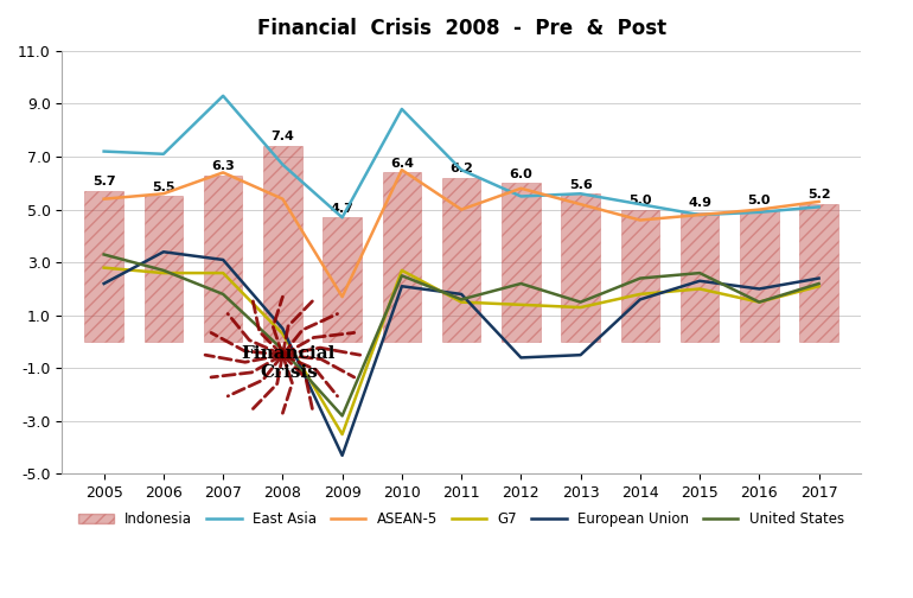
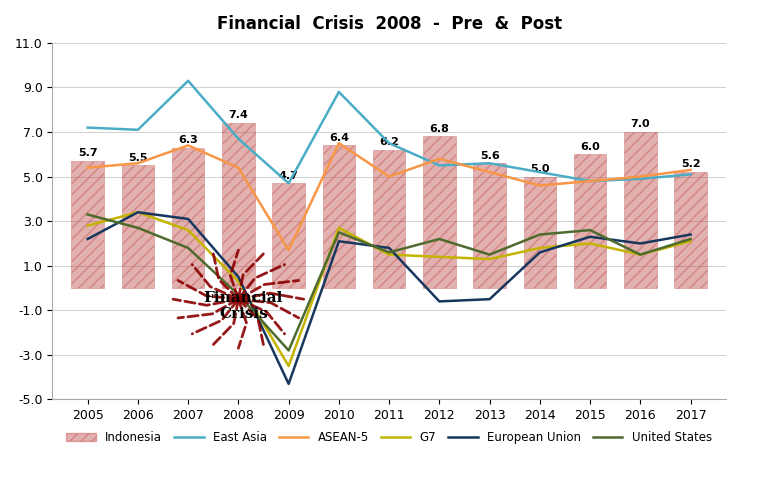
G7/2006: 2.6 -> 3.4
Indonesia/2012: 6.0 -> 6.8
Indonesia/2015: 4.9 -> 6.0
Indonesia/2016: 5.0 -> 7.0
